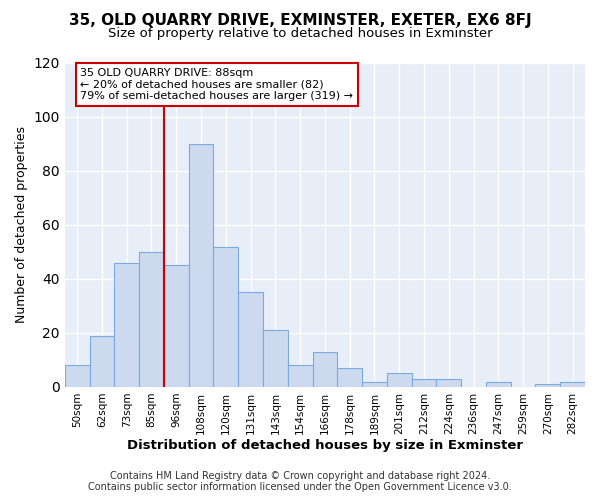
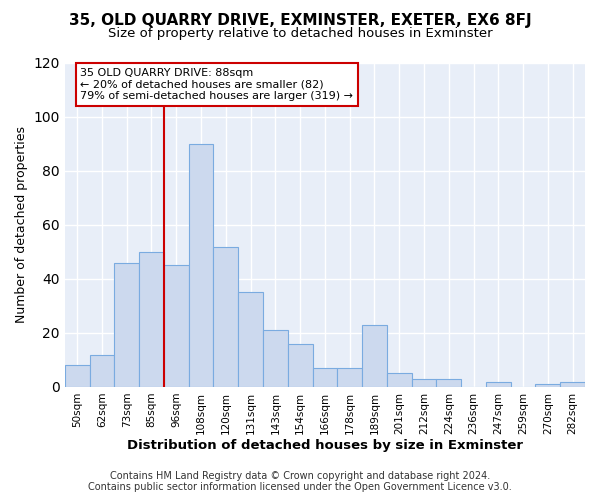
62sqm: 19 -> 12
154sqm: 8 -> 16
166sqm: 13 -> 7
189sqm: 2 -> 23
